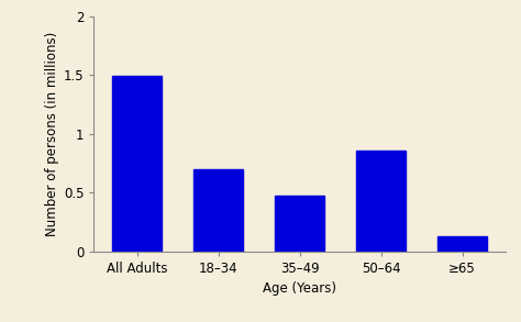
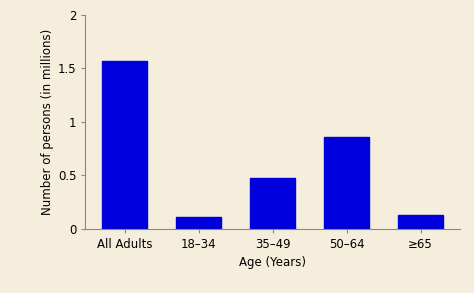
All Adults: 1.49 -> 1.57
18–34: 0.70 -> 0.11
